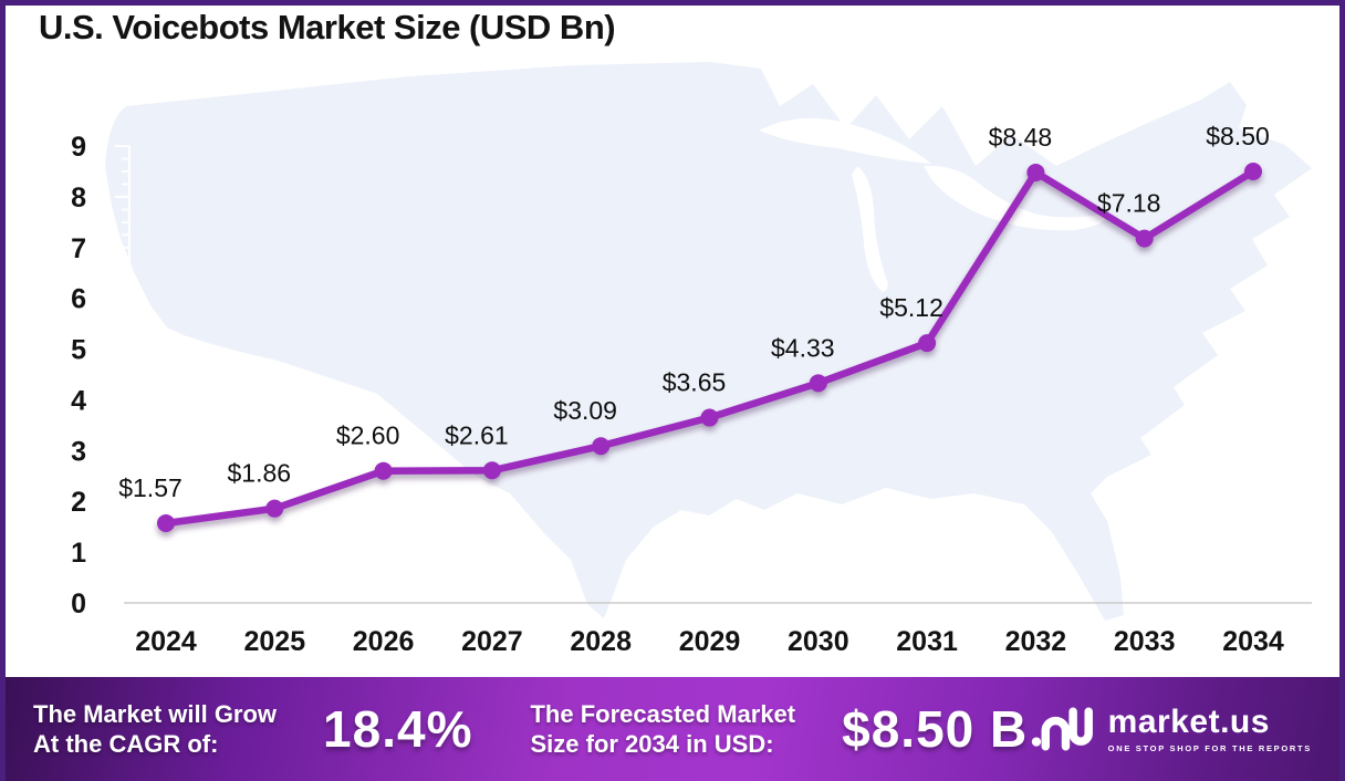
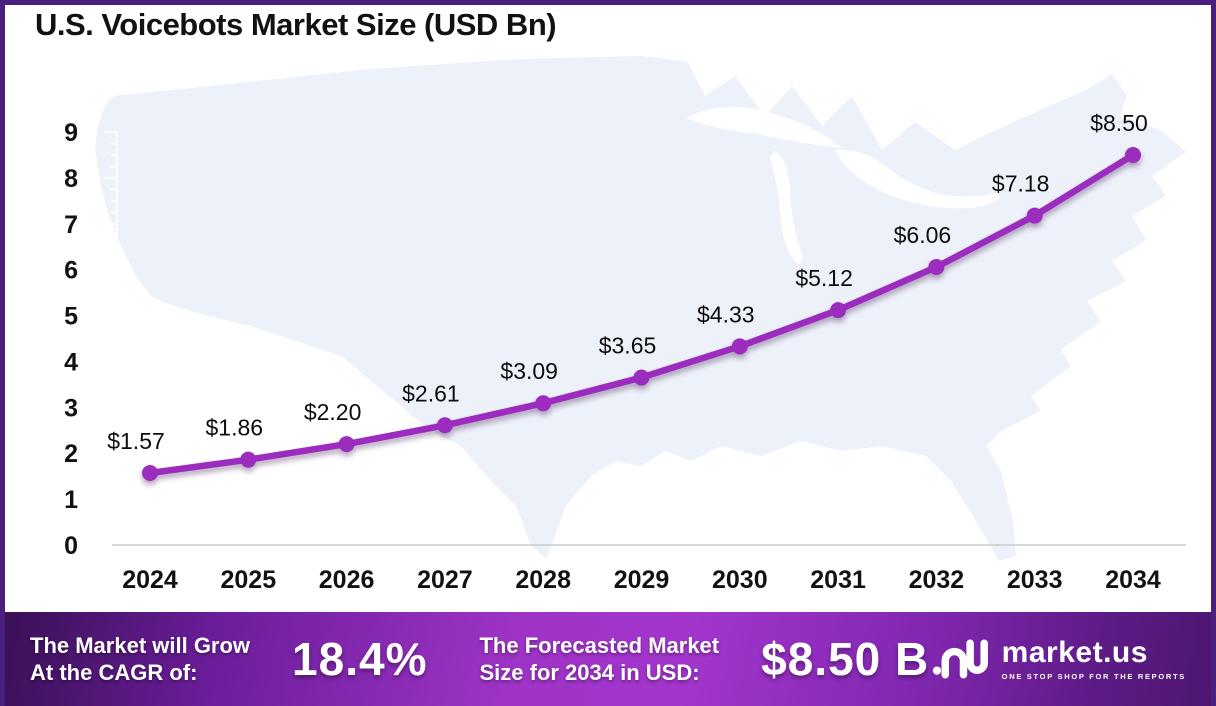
2026: $2.60 -> $2.20
2032: $8.48 -> $6.06
